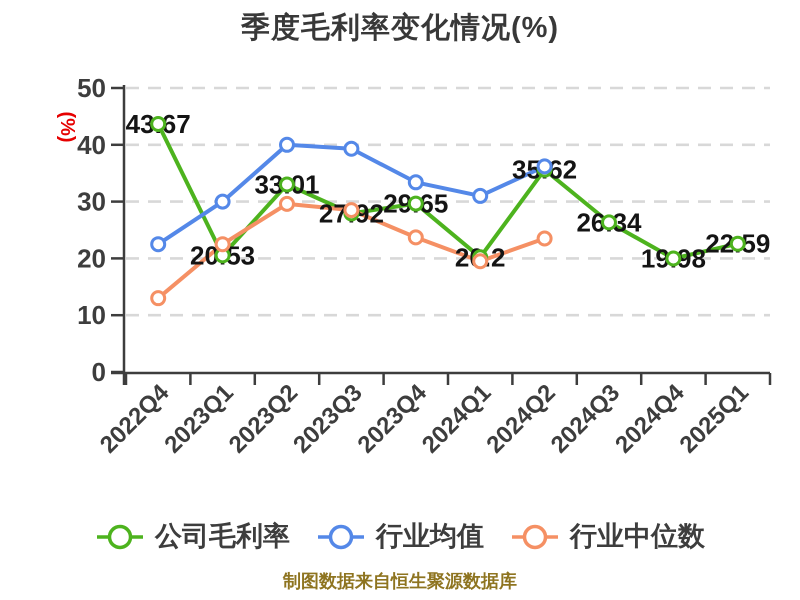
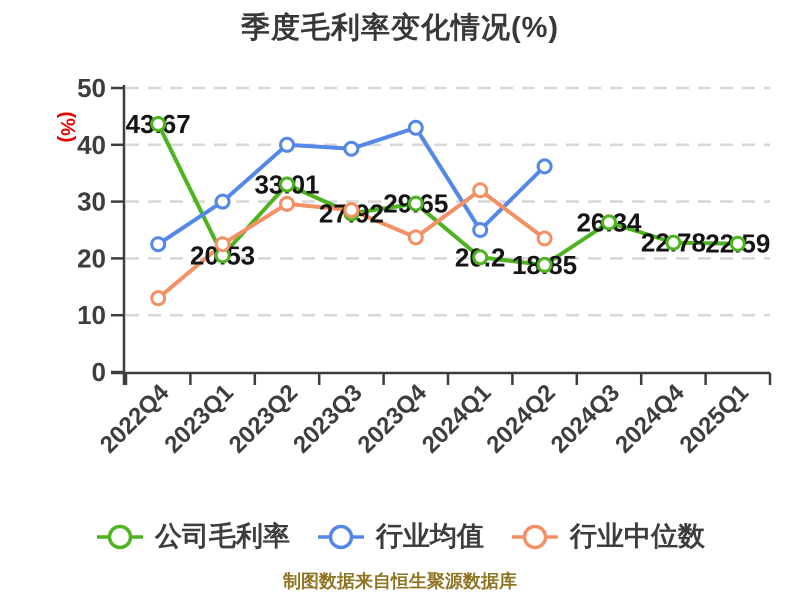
行业均值/2023Q4: 33 -> 43
行业均值/2024Q1: 31 -> 25
行业中位数/2024Q1: 20 -> 32
公司毛利率/2024Q2: 35.62 -> 18.85
公司毛利率/2024Q4: 19.98 -> 22.78
